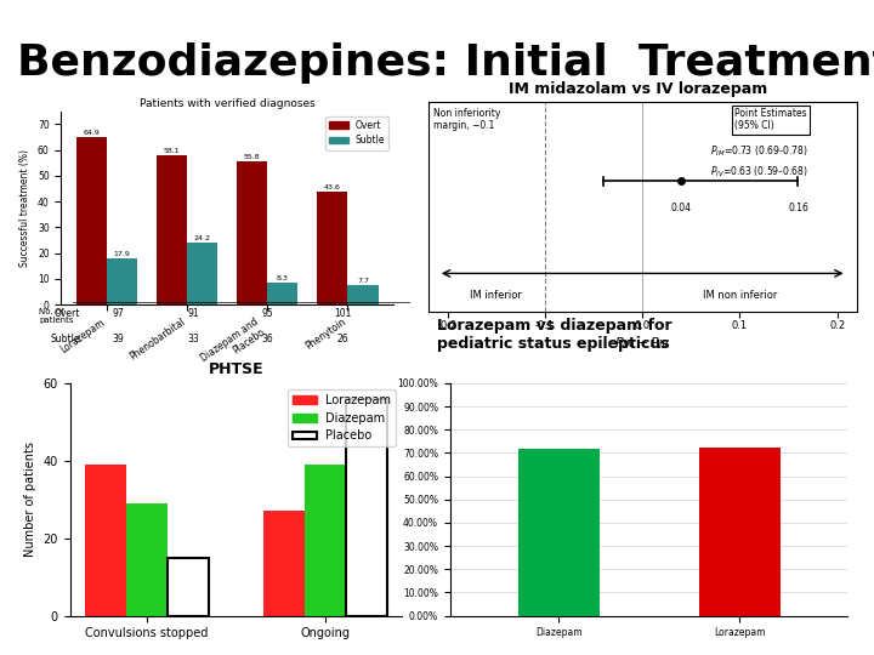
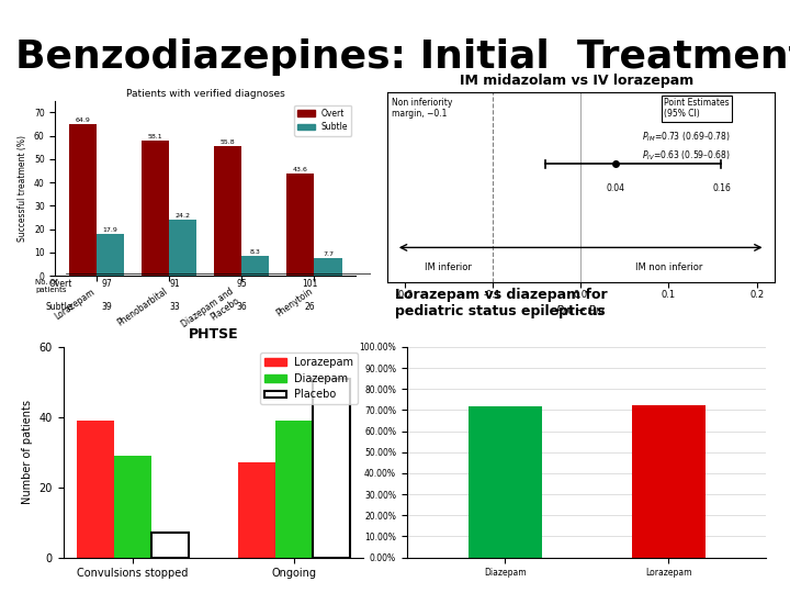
Placebo/Convulsions stopped: 15 -> 7
Placebo/Ongoing: 56 -> 51
